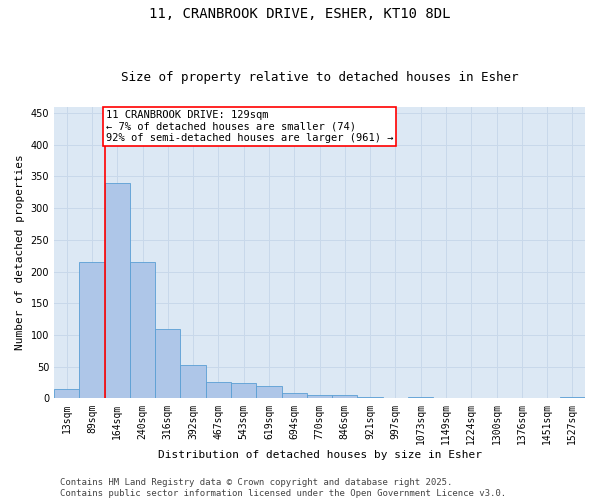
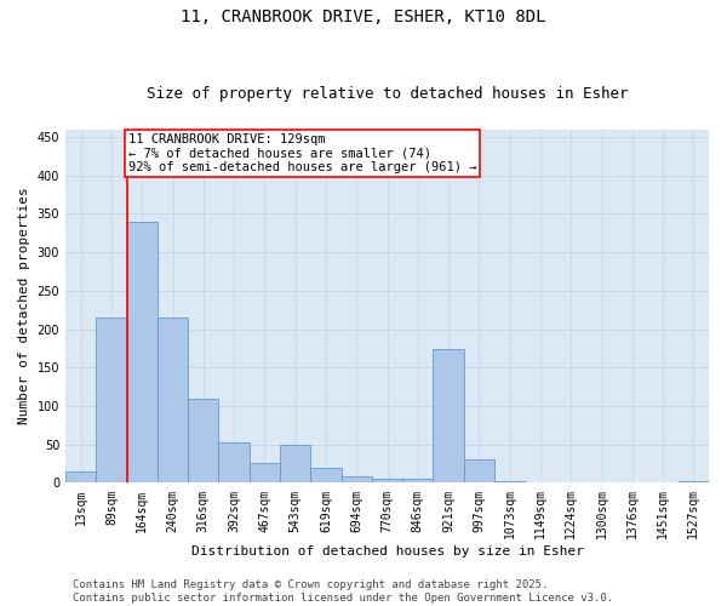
543sqm: 25 -> 50
921sqm: 2 -> 174
997sqm: 1 -> 30
